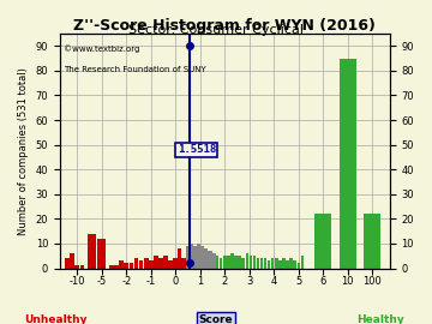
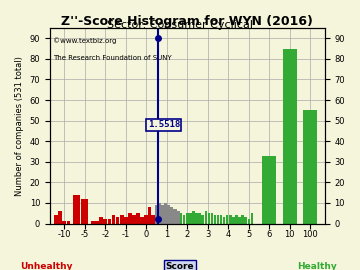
6: 22 -> 33
100: 22 -> 55
